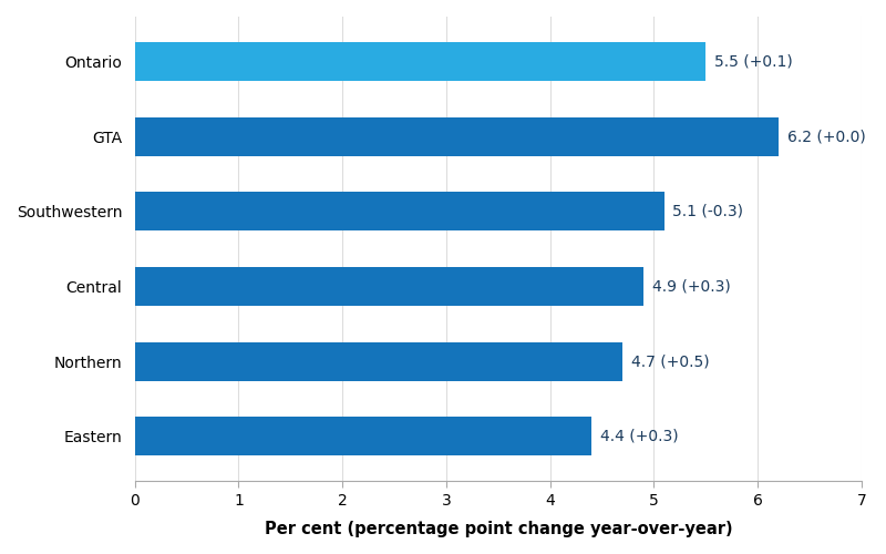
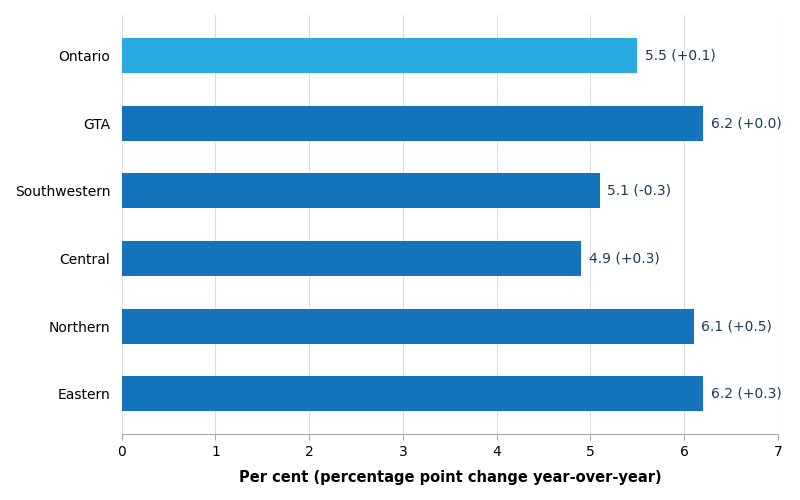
Northern: 4.7 -> 6.1
Eastern: 4.4 -> 6.2
